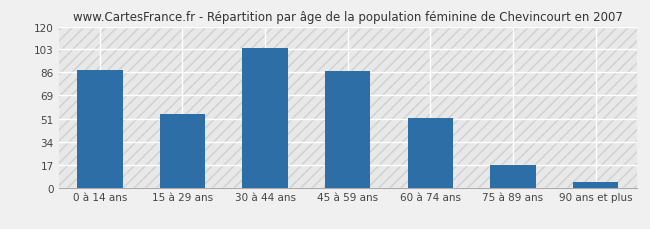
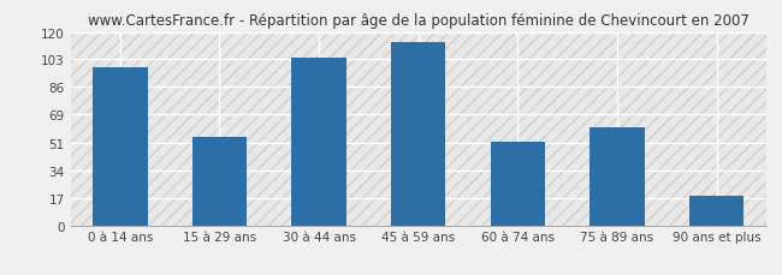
0 à 14 ans: 88 -> 98
45 à 59 ans: 87 -> 114
75 à 89 ans: 17 -> 61
90 ans et plus: 4 -> 18
